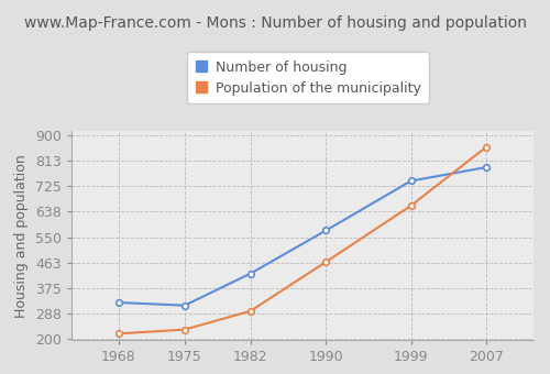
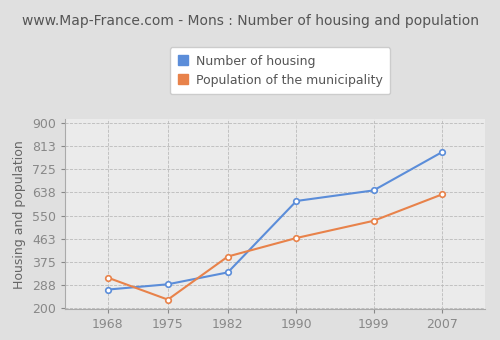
Number of housing/1968: 325 -> 270
Population of the municipality/1968: 218 -> 315
Number of housing/1975: 315 -> 290
Number of housing/1982: 425 -> 335
Population of the municipality/1982: 296 -> 395
Number of housing/1990: 573 -> 605
Number of housing/1999: 743 -> 645
Population of the municipality/1999: 658 -> 530
Population of the municipality/2007: 860 -> 630
